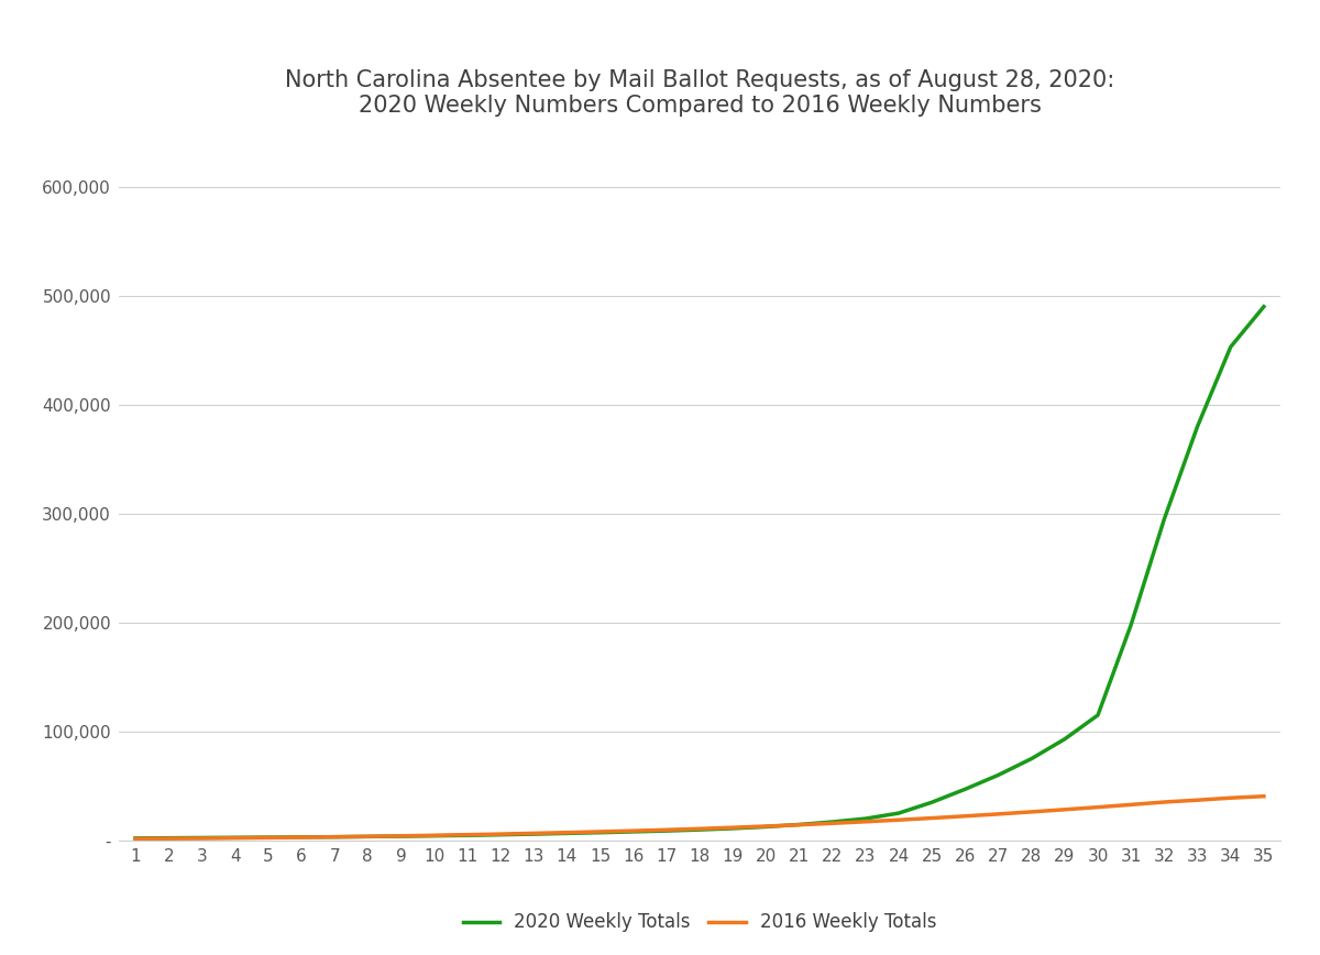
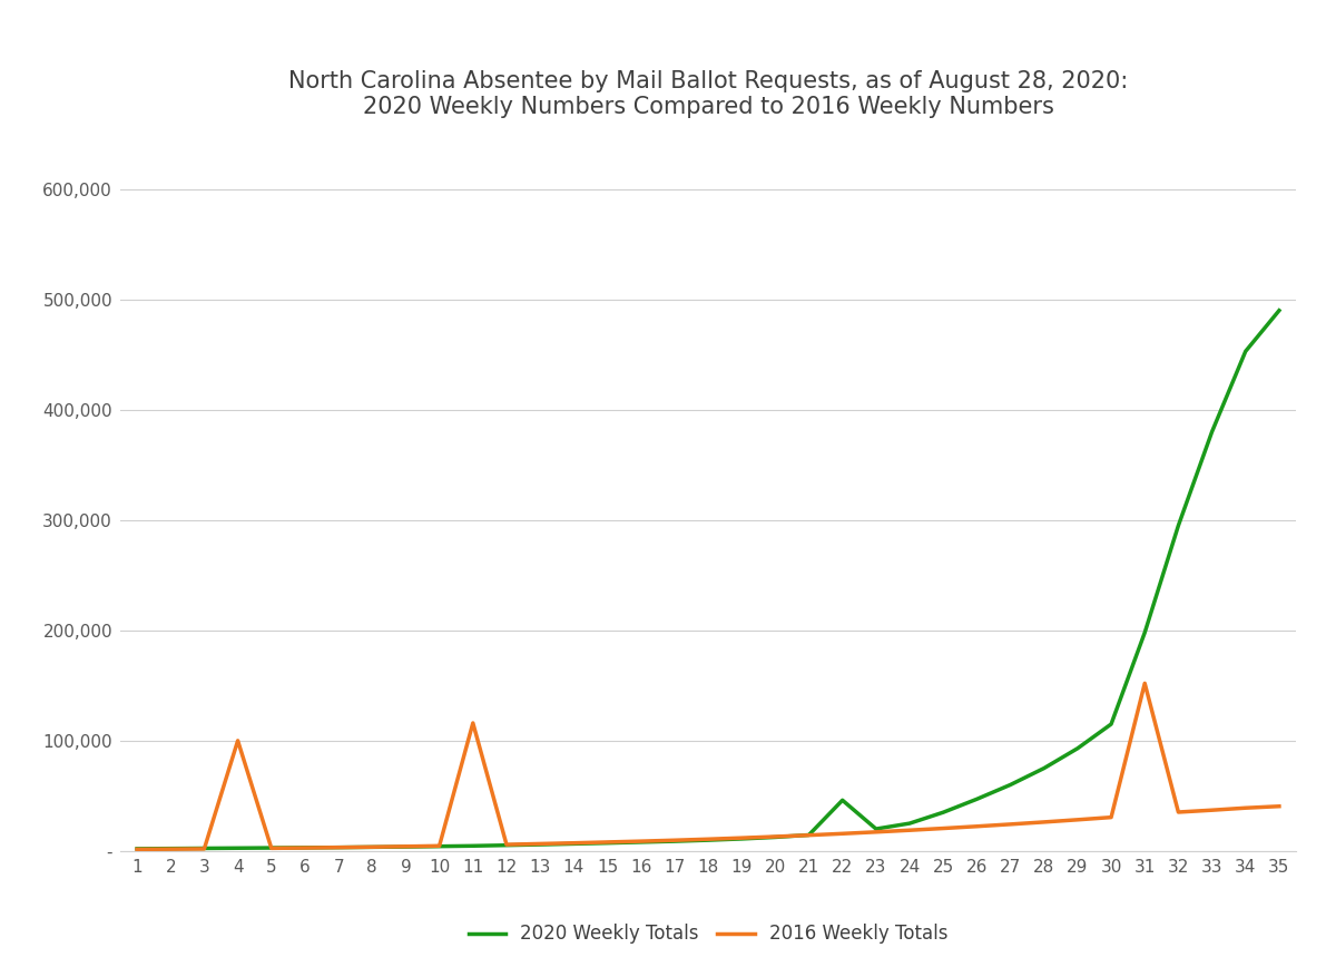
2016 Weekly Totals/4: 2,000 -> 100,000
2016 Weekly Totals/11: 5,000 -> 116,000
2020 Weekly Totals/22: 17,000 -> 46,000
2016 Weekly Totals/31: 33,000 -> 152,000
